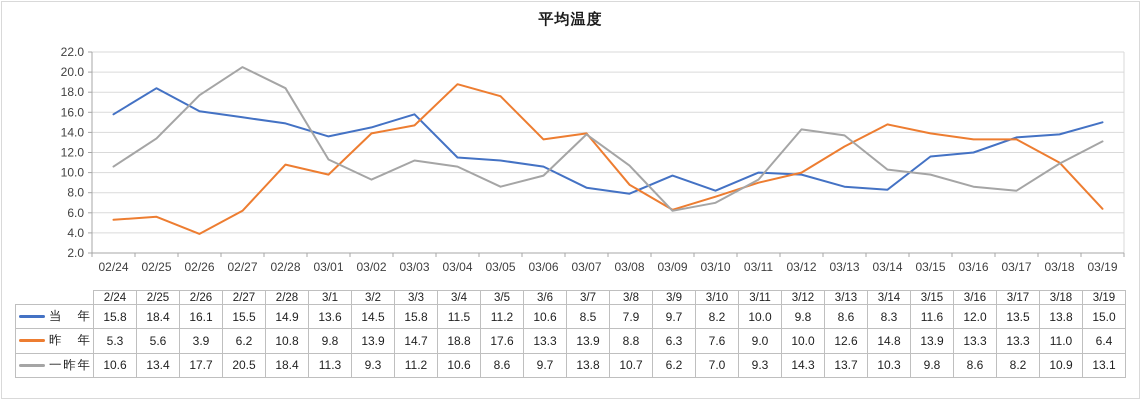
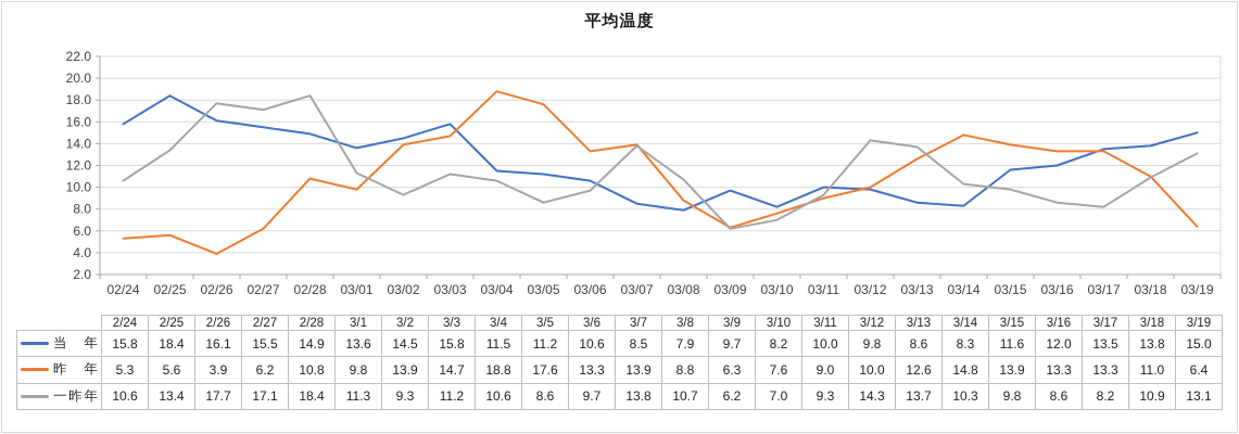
一昨年/02/27: 20.5 -> 17.1
